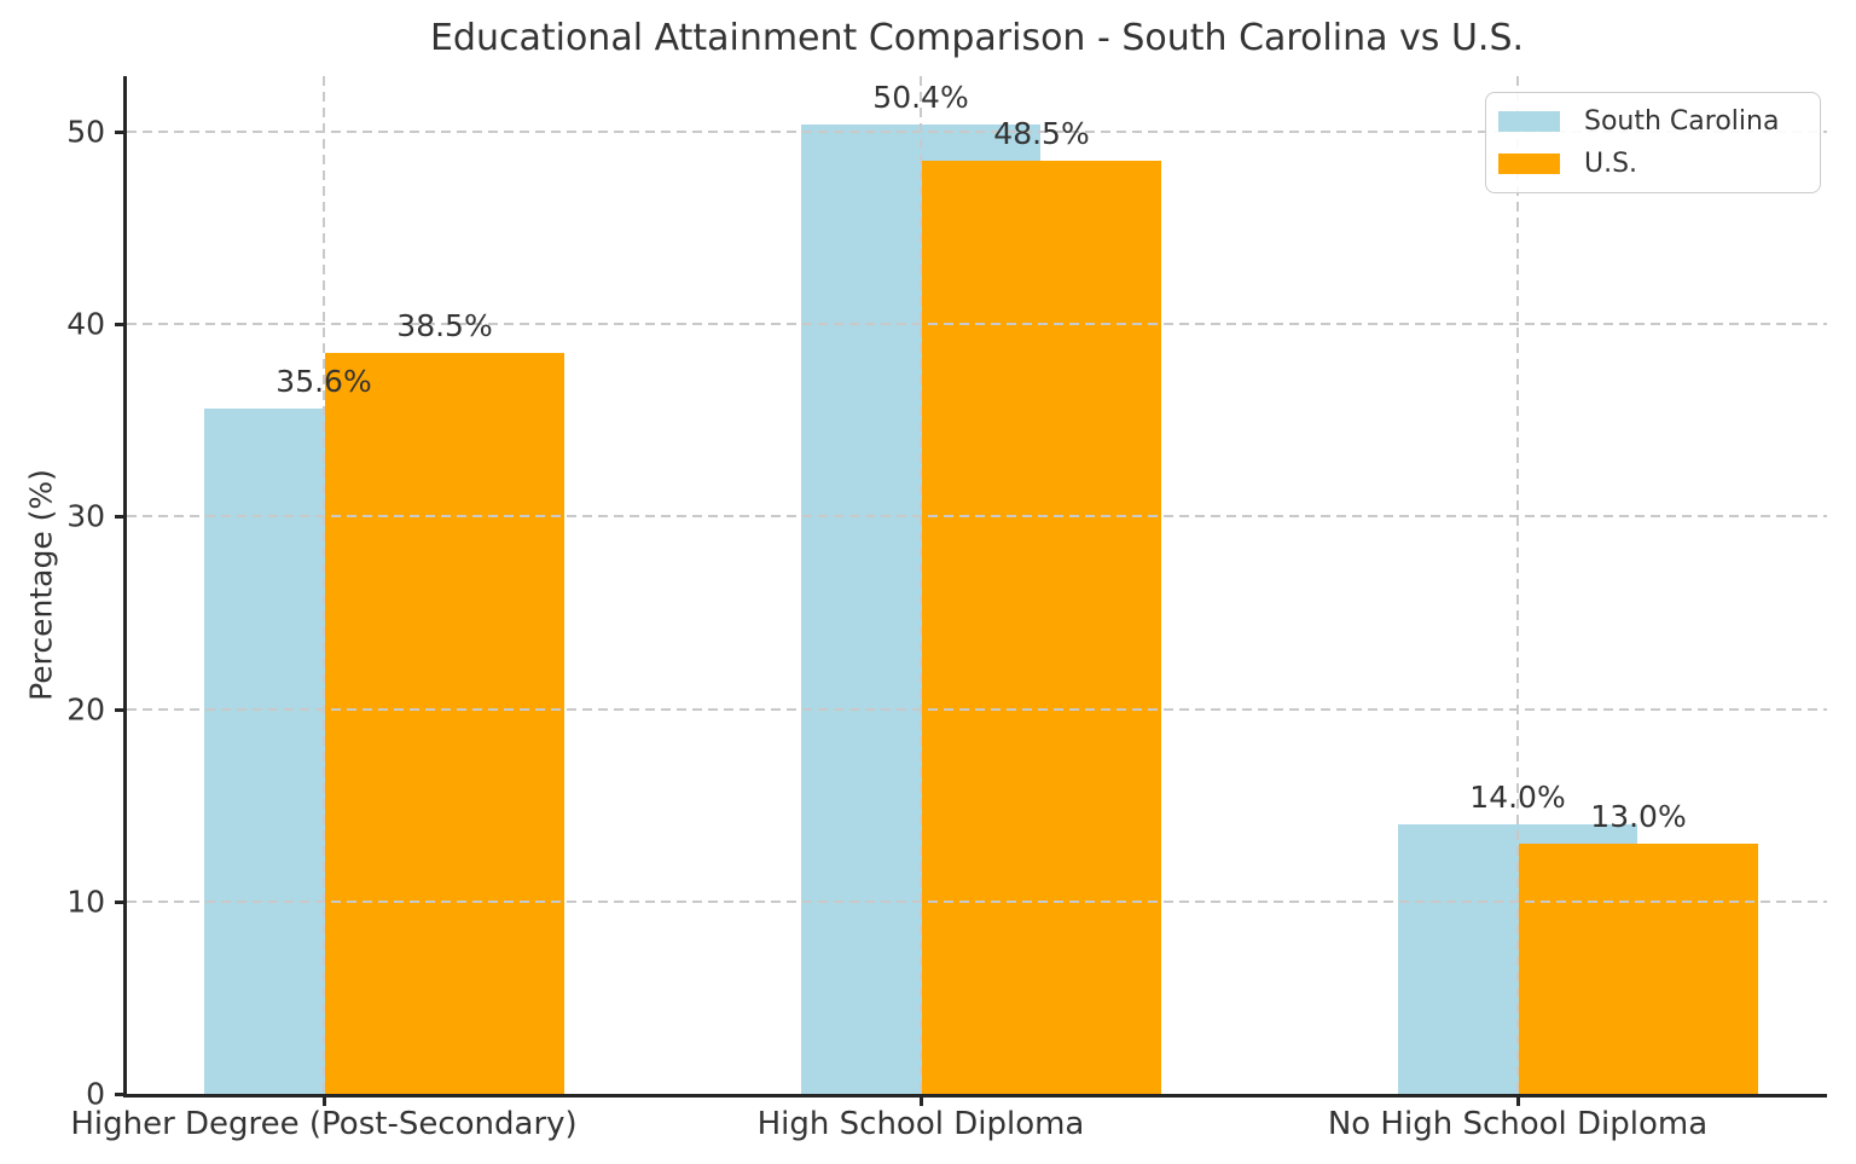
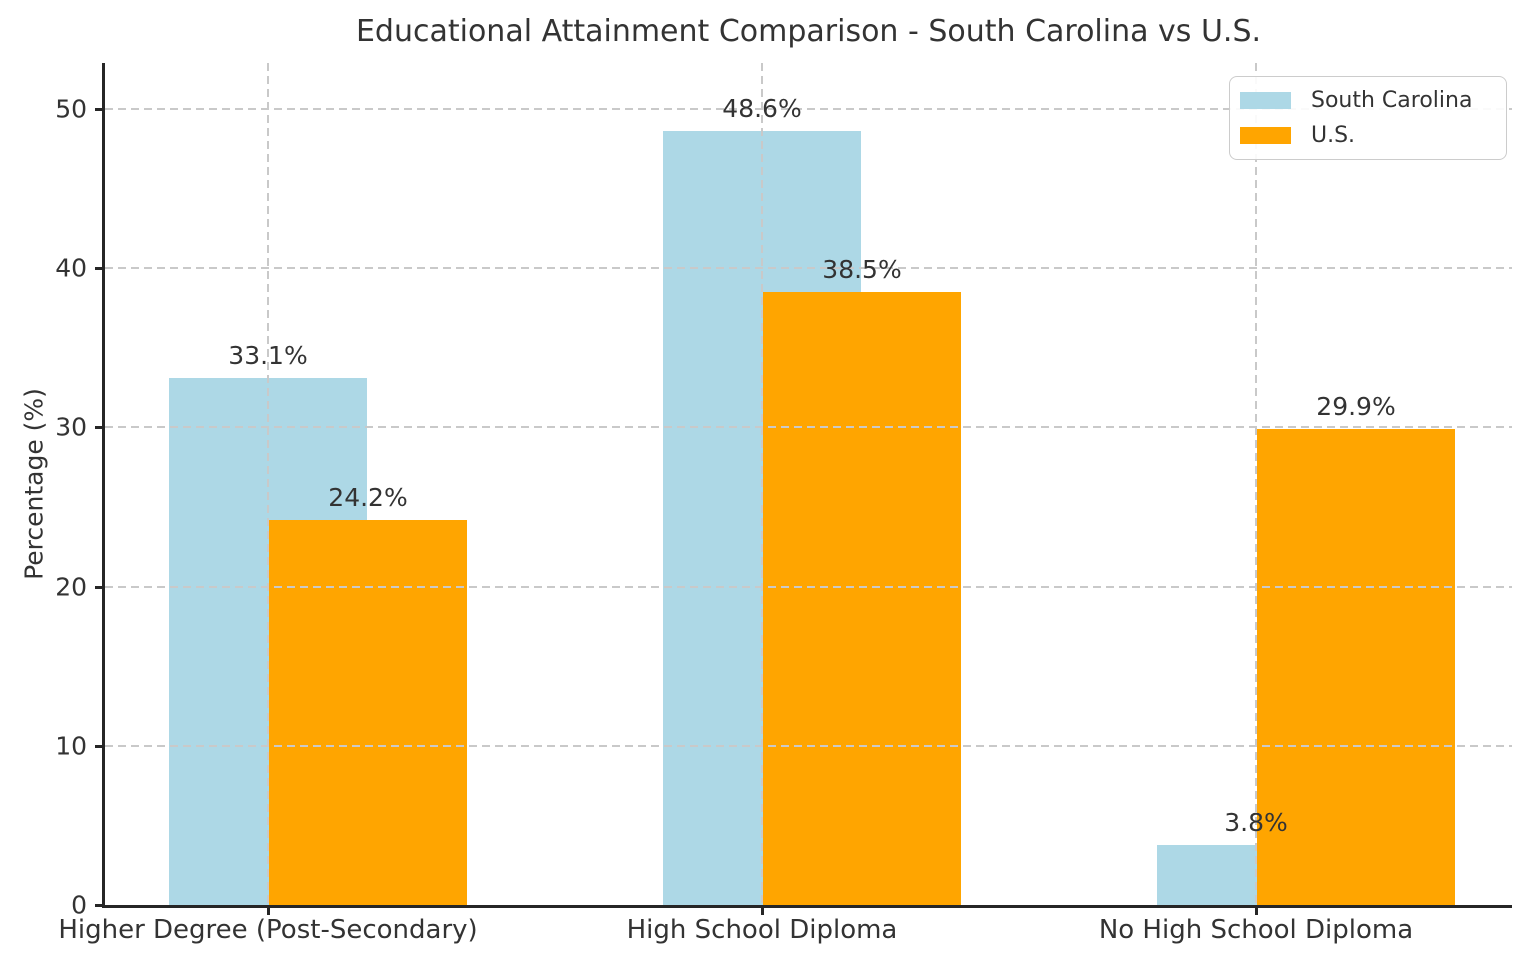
South Carolina/Higher Degree (Post-Secondary): 35.6% -> 33.1%
U.S./Higher Degree (Post-Secondary): 38.5% -> 24.2%
South Carolina/High School Diploma: 50.4% -> 48.6%
U.S./High School Diploma: 48.5% -> 38.5%
South Carolina/No High School Diploma: 14.0% -> 3.8%
U.S./No High School Diploma: 13.0% -> 29.9%
